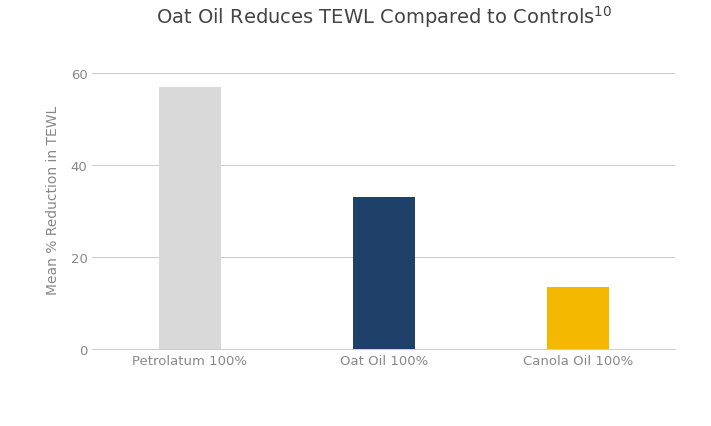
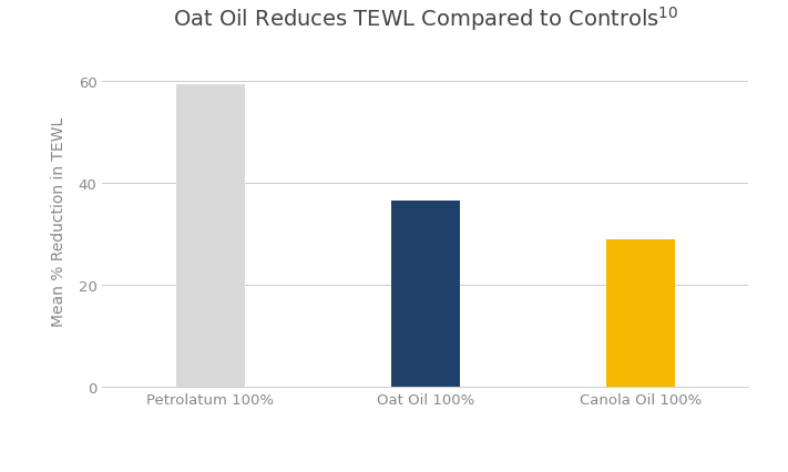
Petrolatum 100%: 57.0 -> 59.5
Oat Oil 100%: 33.0 -> 36.5
Canola Oil 100%: 13.5 -> 29.0
